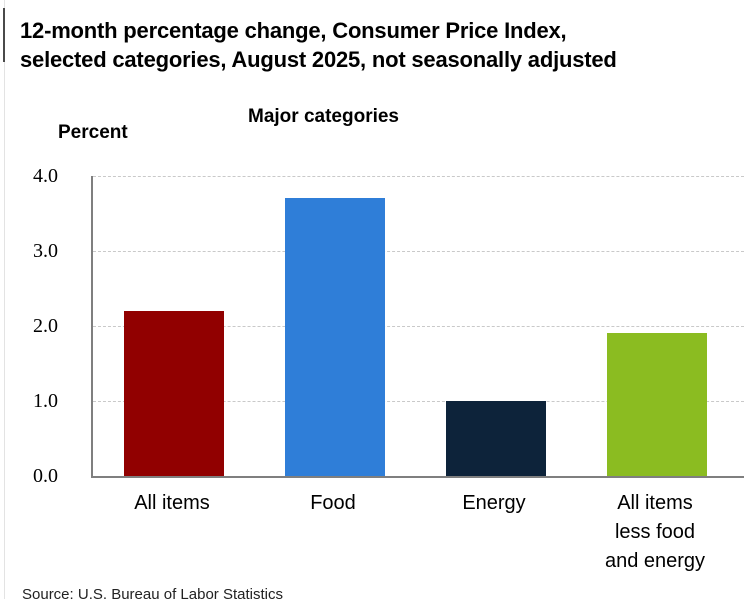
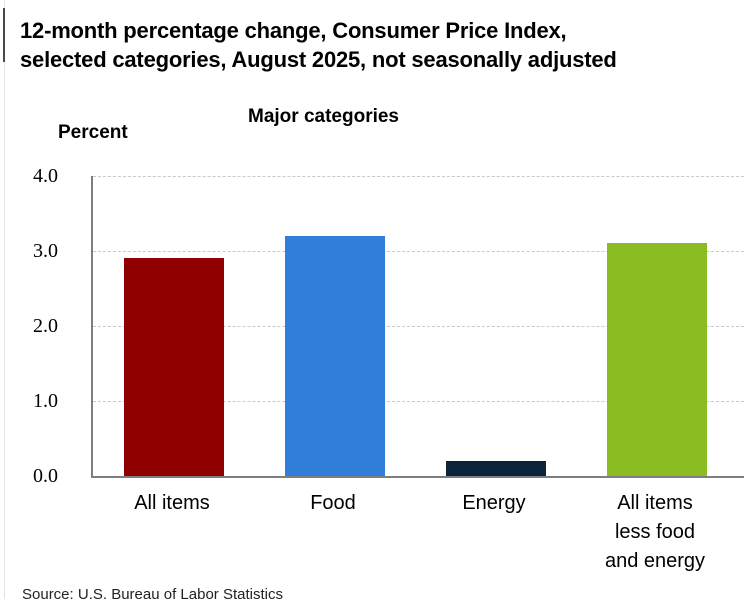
All items: 2.2 -> 2.9
Food: 3.7 -> 3.2
Energy: 1.0 -> 0.2
All items less food and energy: 1.9 -> 3.1
